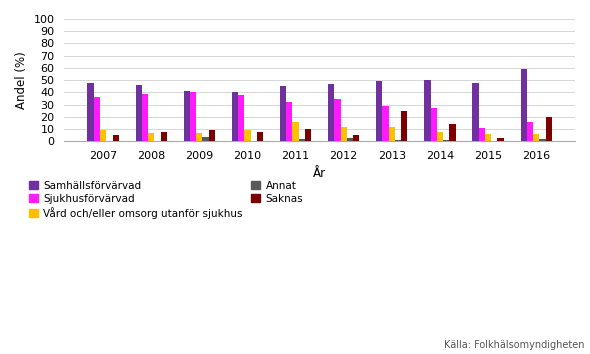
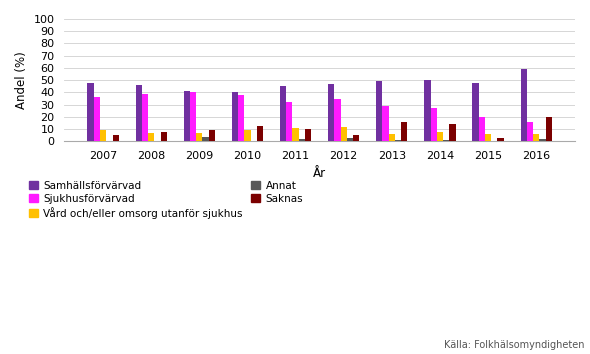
Saknas/2010: 8 -> 13
Vård och/eller omsorg utanför sjukhus/2011: 16 -> 11
Vård och/eller omsorg utanför sjukhus/2013: 12 -> 6
Saknas/2013: 25 -> 16
Sjukhusförvärvad/2015: 11 -> 20
